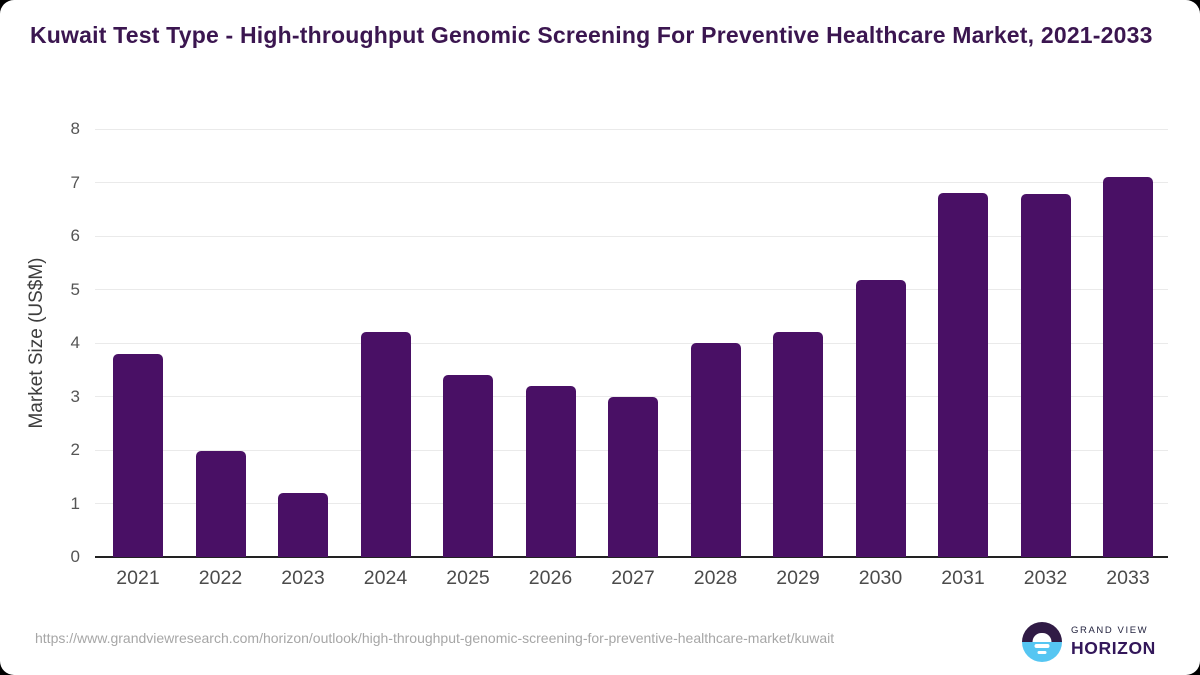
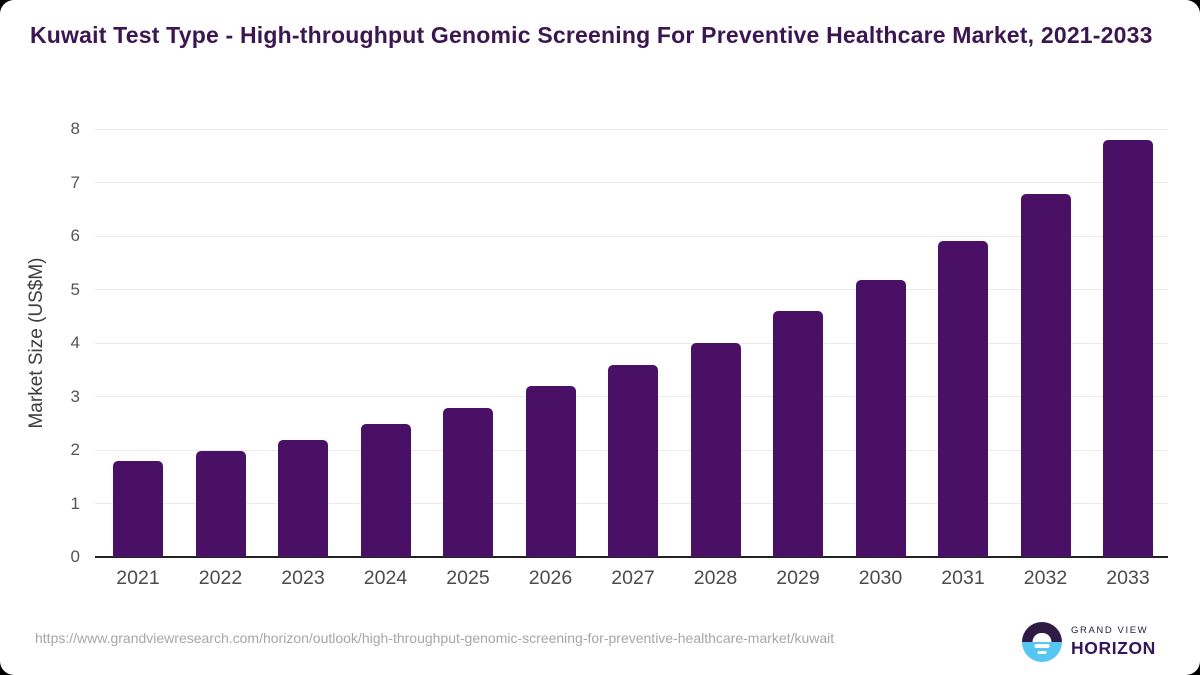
2021: 3.8 -> 1.8
2023: 1.2 -> 2.2
2024: 4.2 -> 2.5
2025: 3.4 -> 2.8
2027: 3.0 -> 3.6
2029: 4.2 -> 4.6
2031: 6.8 -> 5.9
2033: 7.1 -> 7.8
